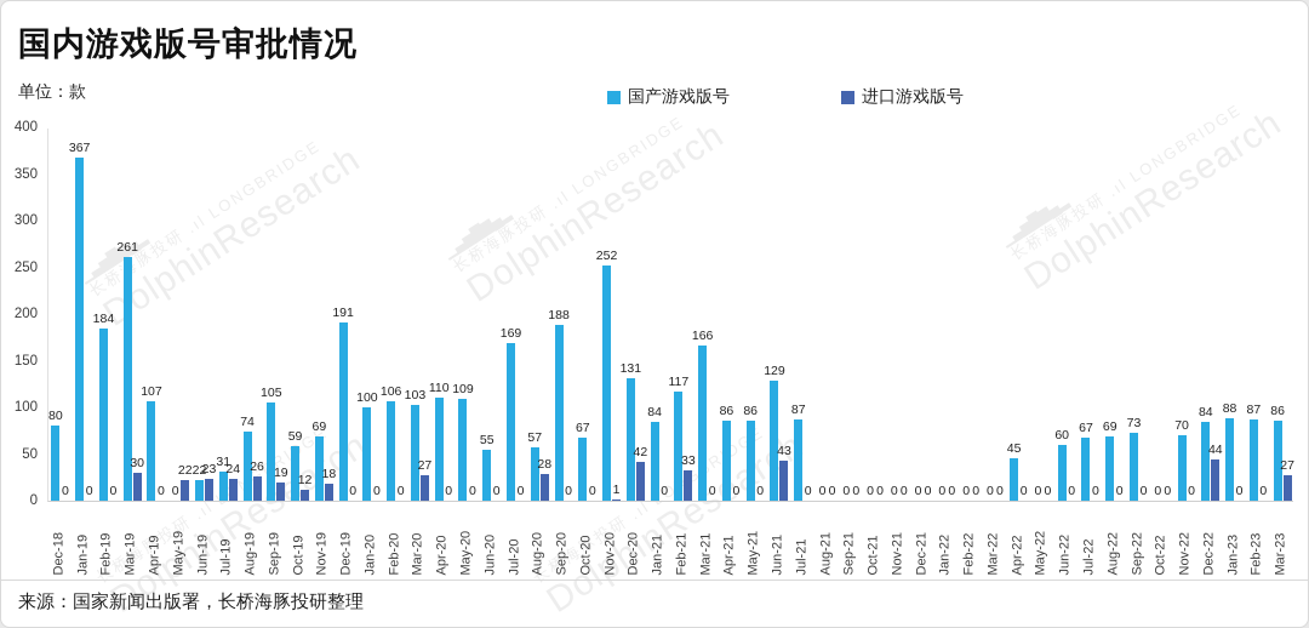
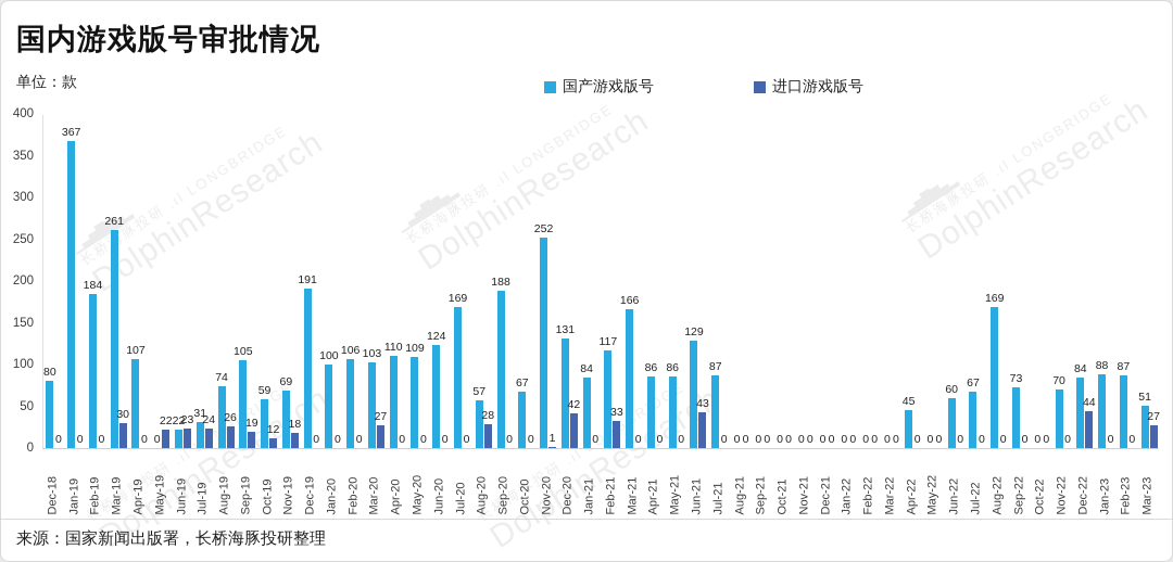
国产游戏版号/Jun-20: 55 -> 124
国产游戏版号/Aug-22: 69 -> 169
国产游戏版号/Mar-23: 86 -> 51
